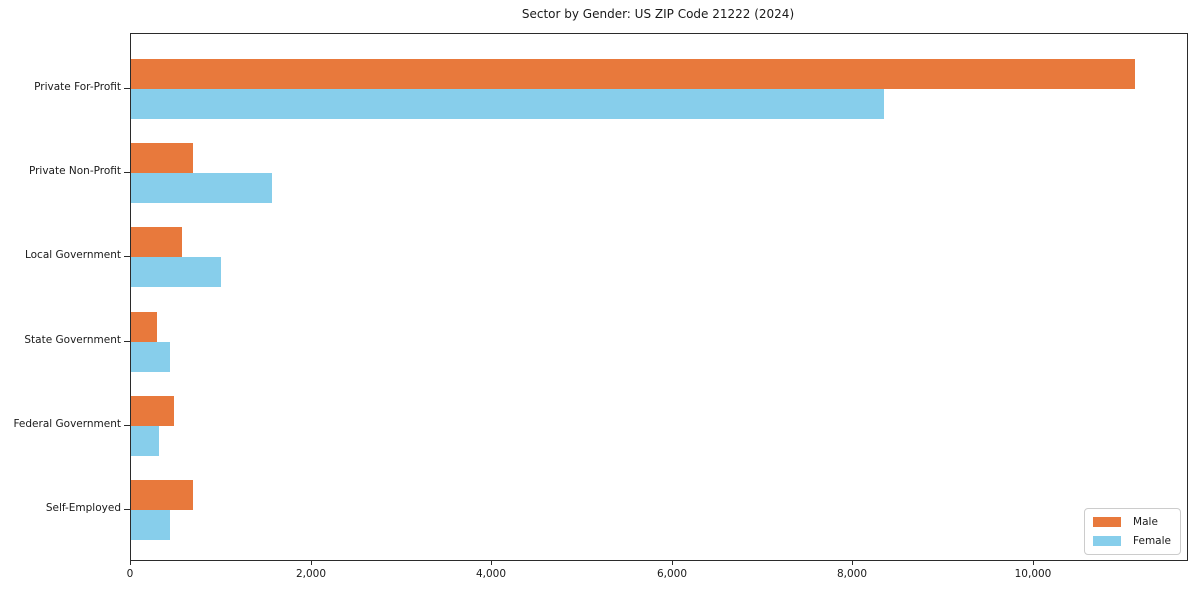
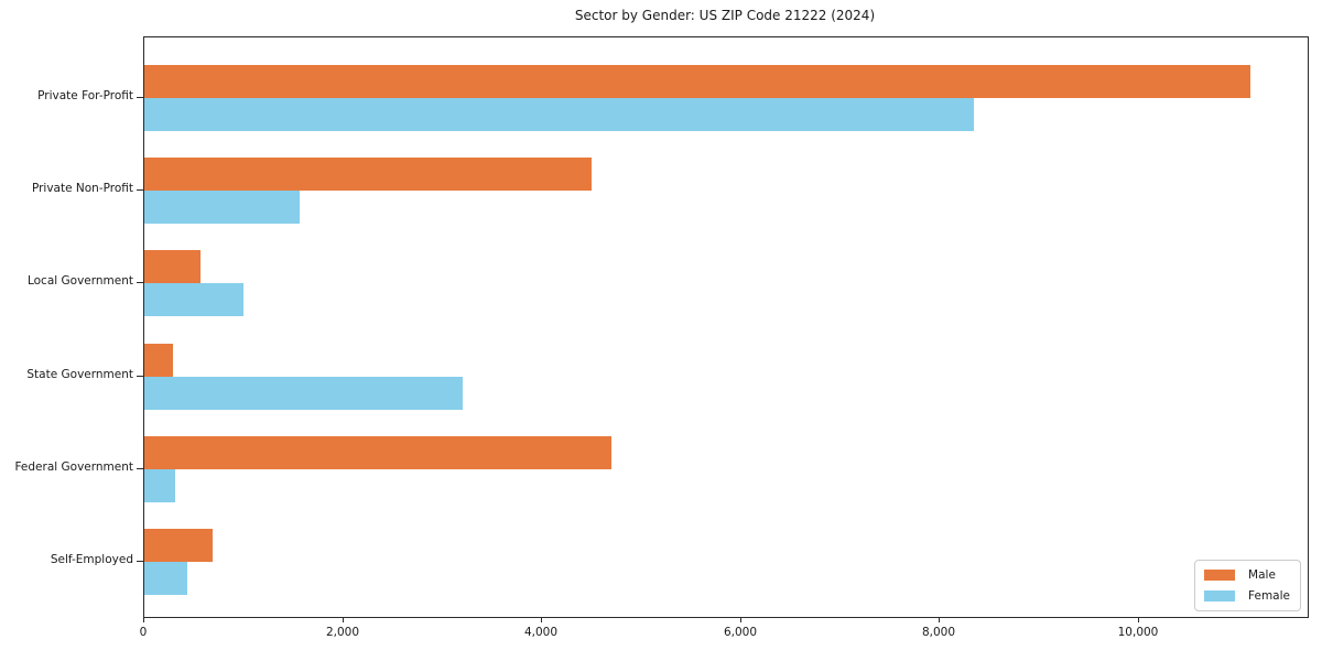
Male/Private Non-Profit: 700 -> 4500
Female/State Government: 400 -> 3200
Male/Federal Government: 500 -> 4700
